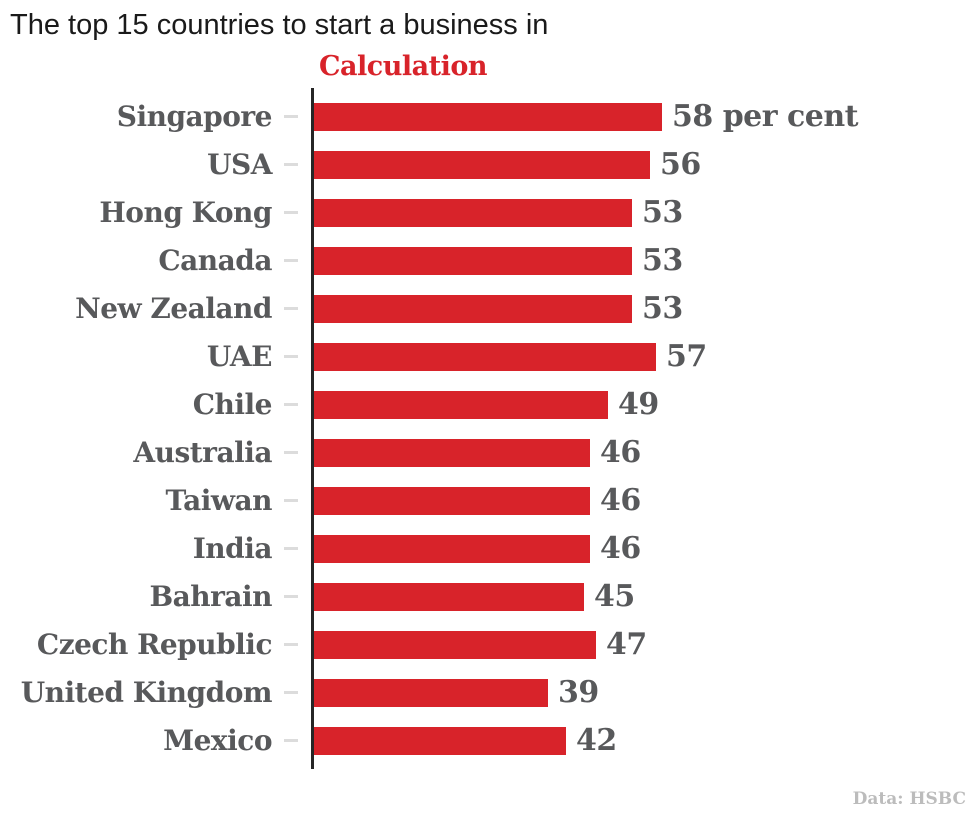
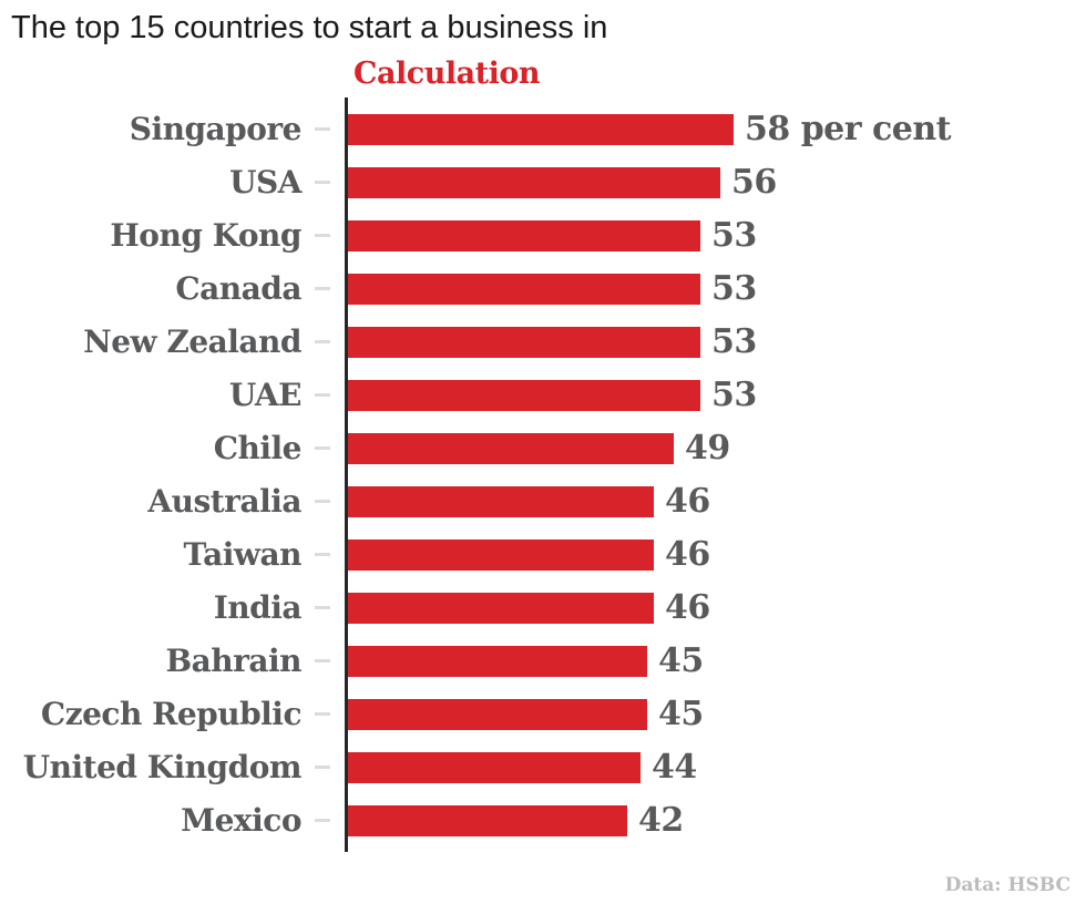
UAE: 57 -> 53
Czech Republic: 47 -> 45
United Kingdom: 39 -> 44
